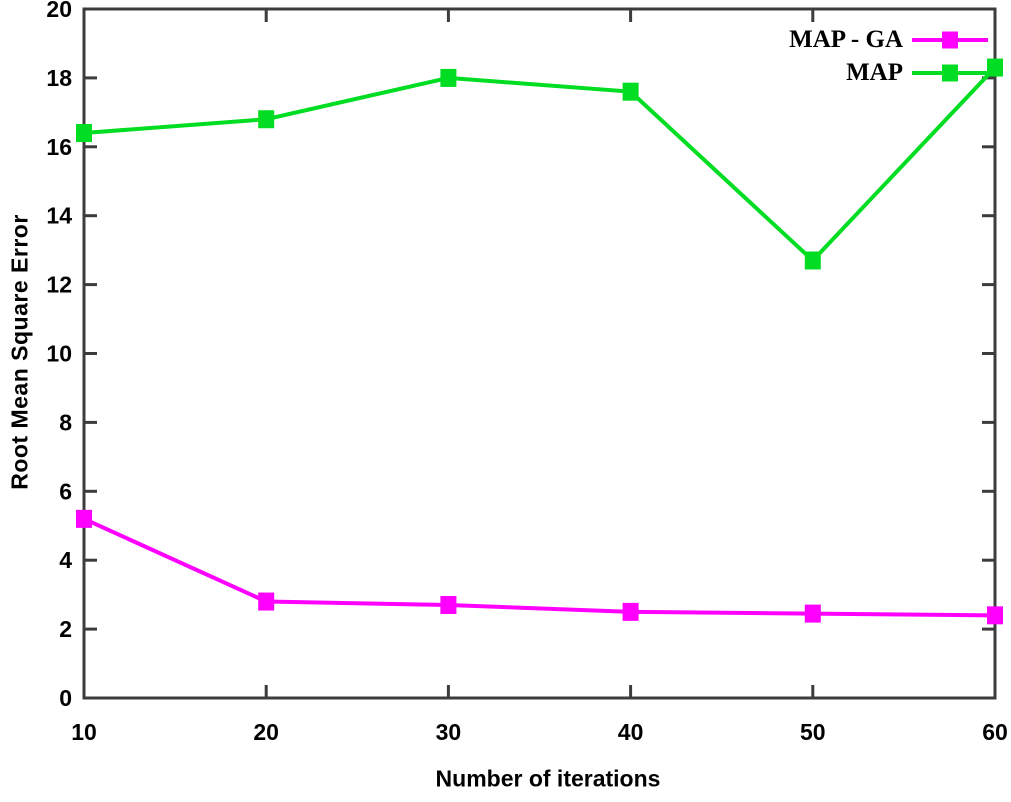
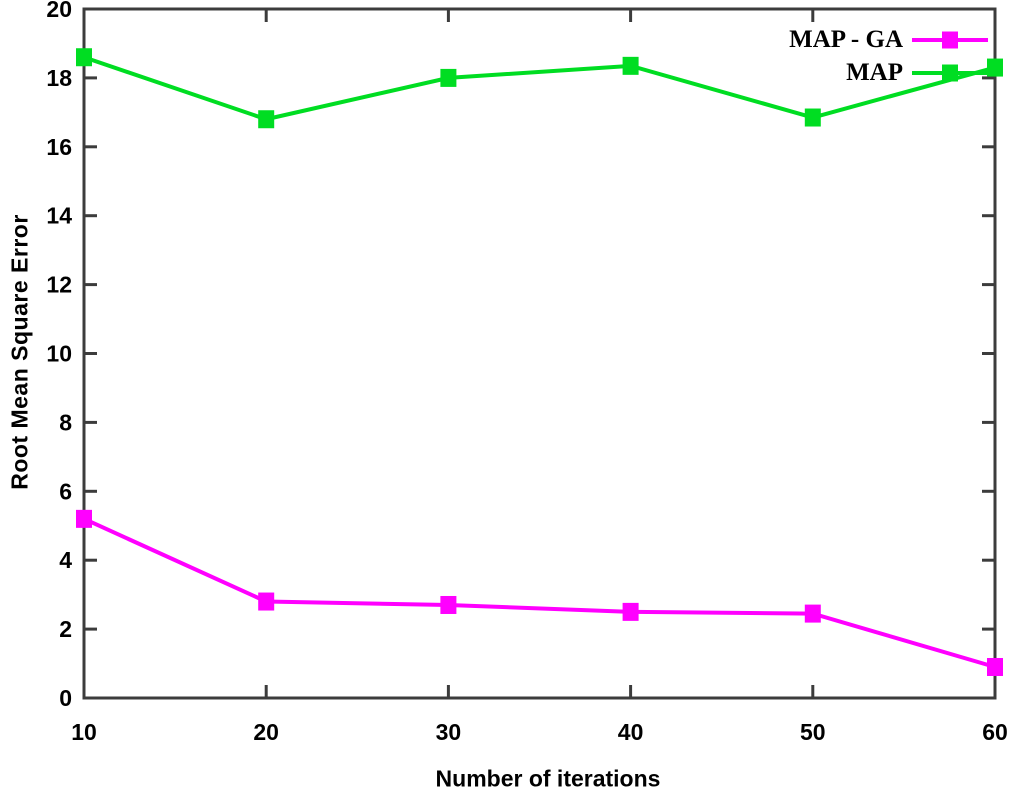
MAP/10: 16.4 -> 18.6
MAP/40: 17.6 -> 18.4
MAP/50: 12.7 -> 16.9
MAP - GA/60: 2.4 -> 0.9
